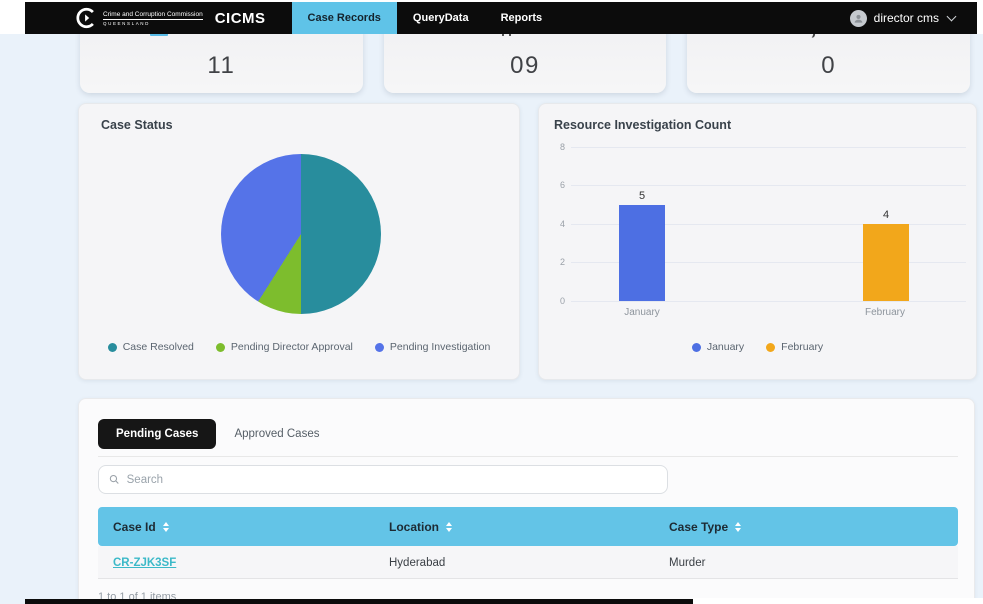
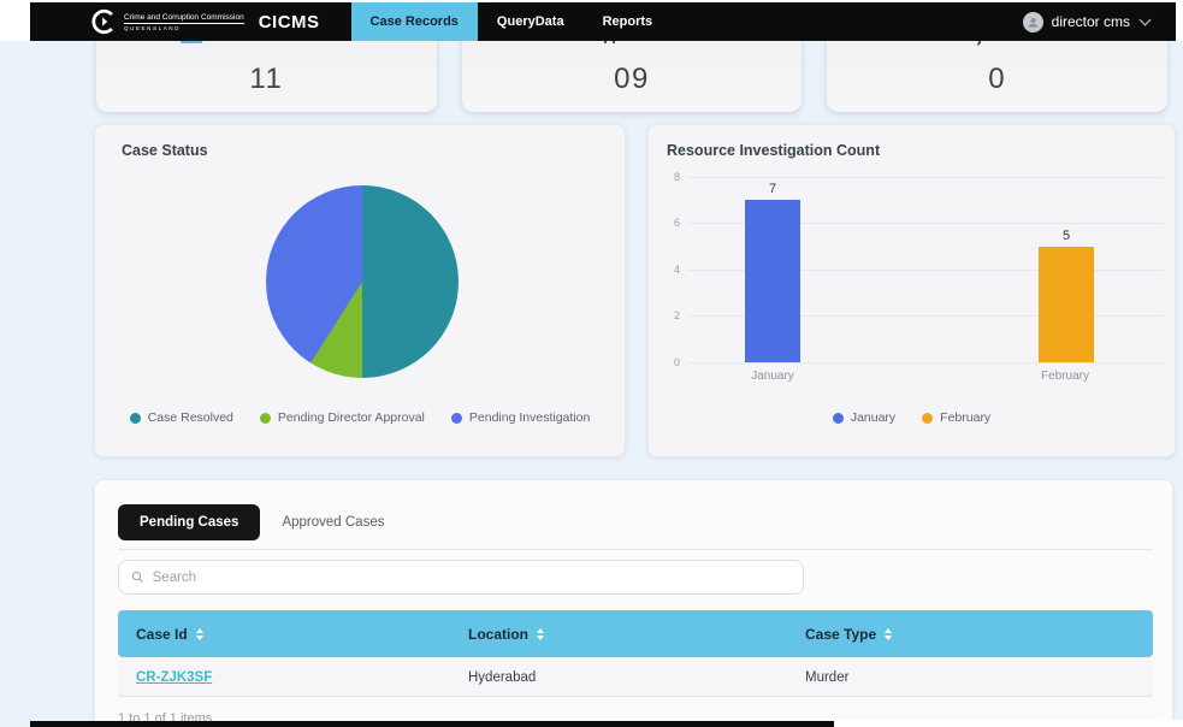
Resource Investigation Count/January: 5 -> 7
Resource Investigation Count/February: 4 -> 5
